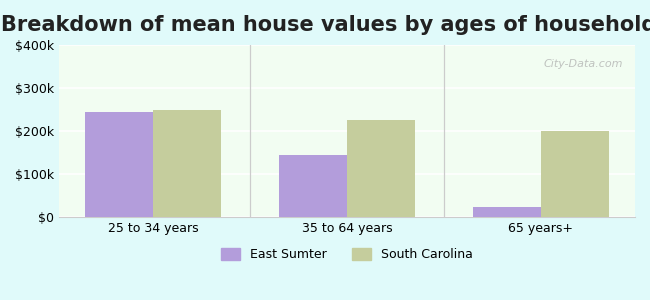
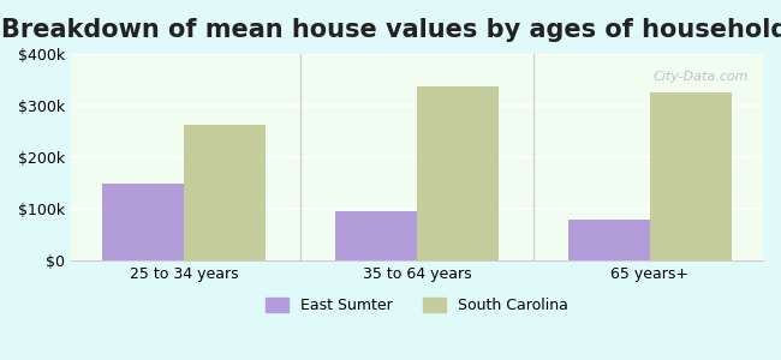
East Sumter/25 to 34 years: $245k -> $150k
South Carolina/25 to 34 years: $250k -> $262k
East Sumter/35 to 64 years: $145k -> $95k
South Carolina/35 to 64 years: $225k -> $338k
East Sumter/65 years+: $25k -> $80k
South Carolina/65 years+: $200k -> $325k
